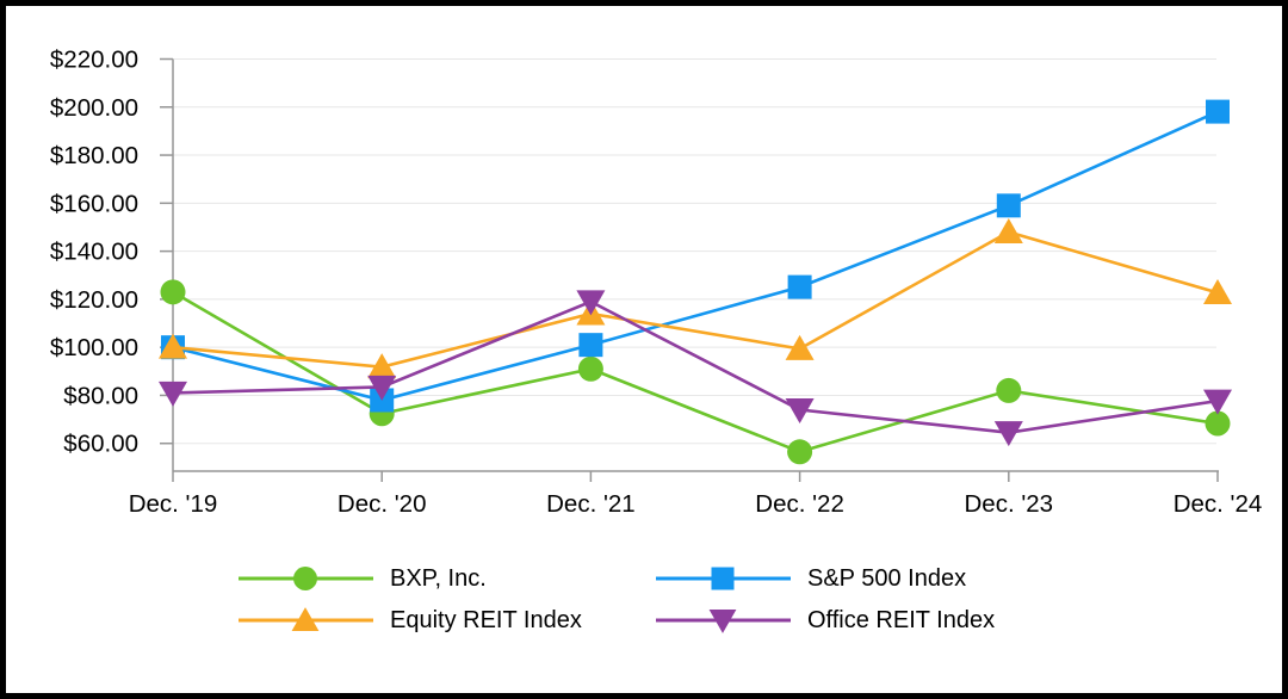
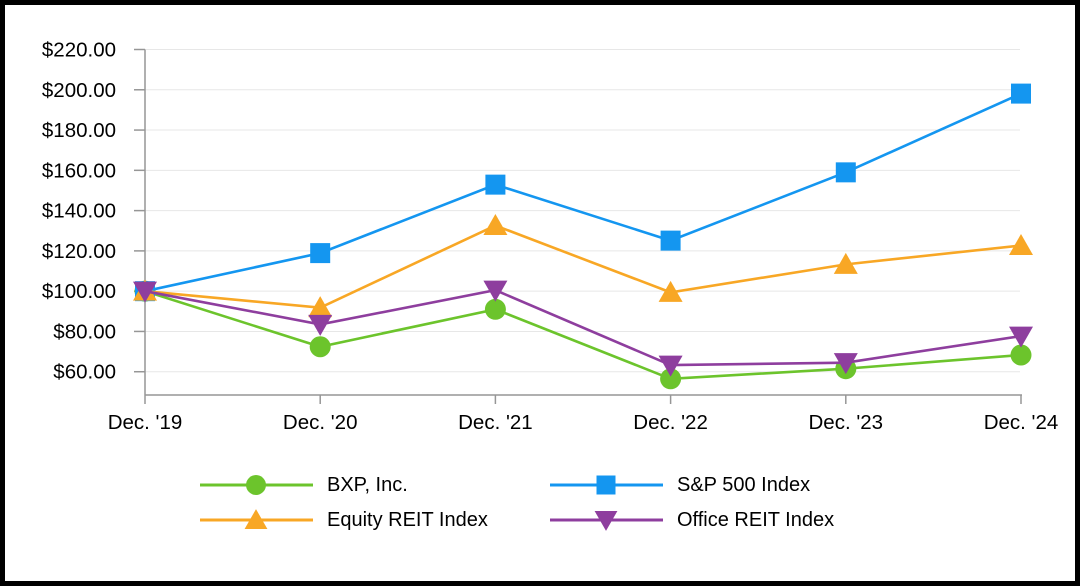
BXP, Inc./Dec. '19: $123 -> $100
Office REIT Index/Dec. '19: $81 -> $100
S&P 500 Index/Dec. '20: $78 -> $119
S&P 500 Index/Dec. '21: $101 -> $153
Equity REIT Index/Dec. '21: $114 -> $133
Office REIT Index/Dec. '21: $119 -> $100
Office REIT Index/Dec. '22: $74 -> $63
BXP, Inc./Dec. '23: $82 -> $62
Equity REIT Index/Dec. '23: $148 -> $113
